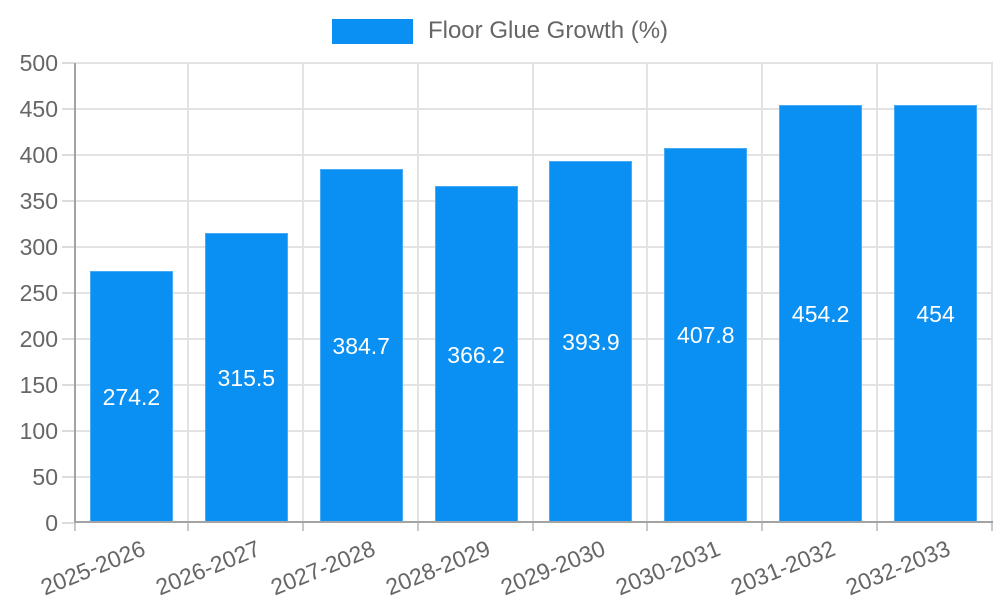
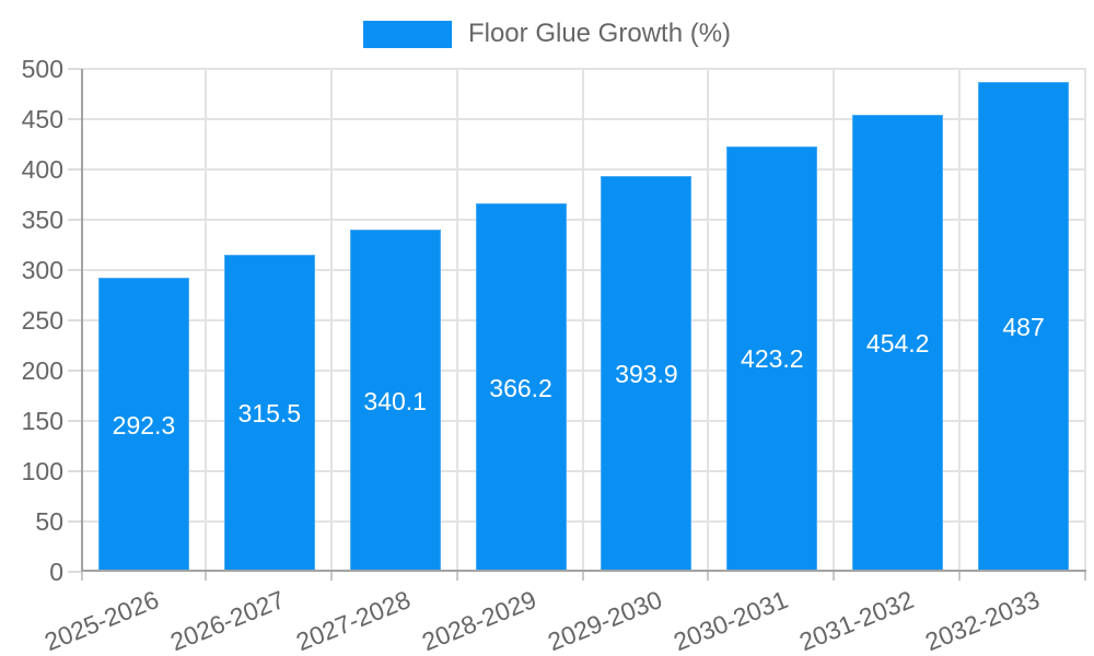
2025-2026: 274.2 -> 292.3
2027-2028: 384.7 -> 340.1
2030-2031: 407.8 -> 423.2
2032-2033: 454 -> 487
